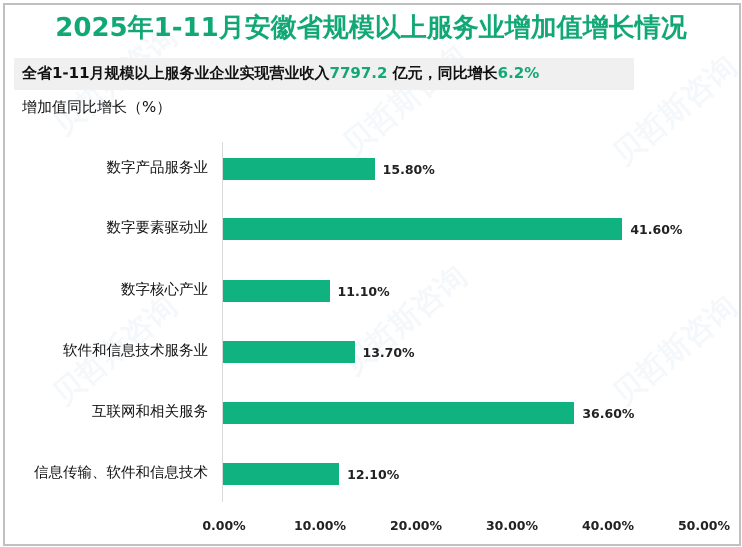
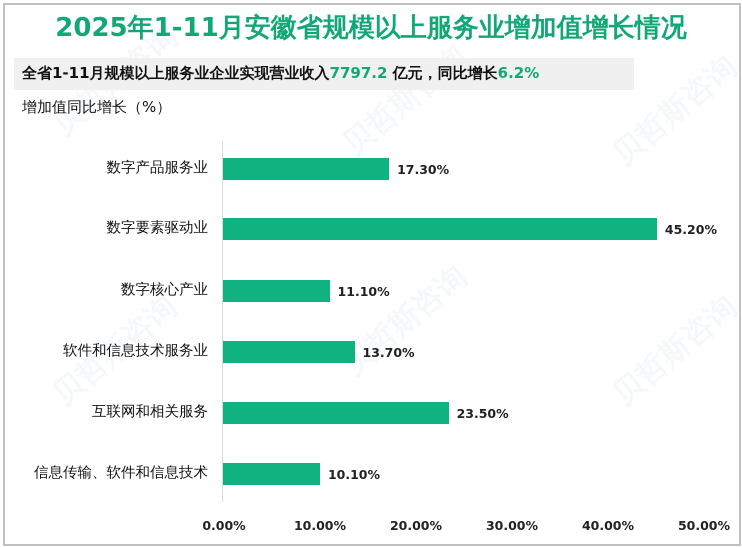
数字产品服务业: 15.80% -> 17.30%
数字要素驱动业: 41.60% -> 45.20%
互联网和相关服务: 36.60% -> 23.50%
信息传输、软件和信息技术: 12.10% -> 10.10%
